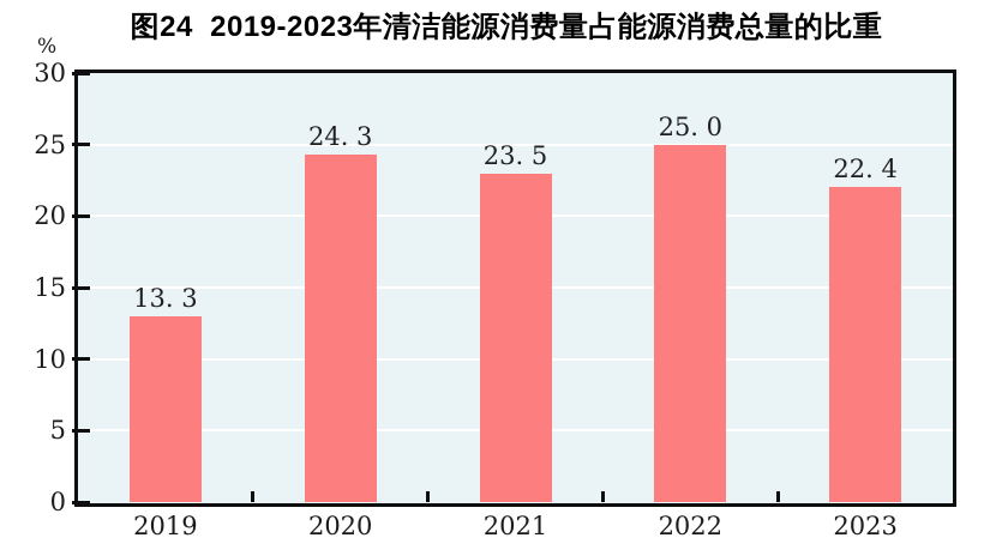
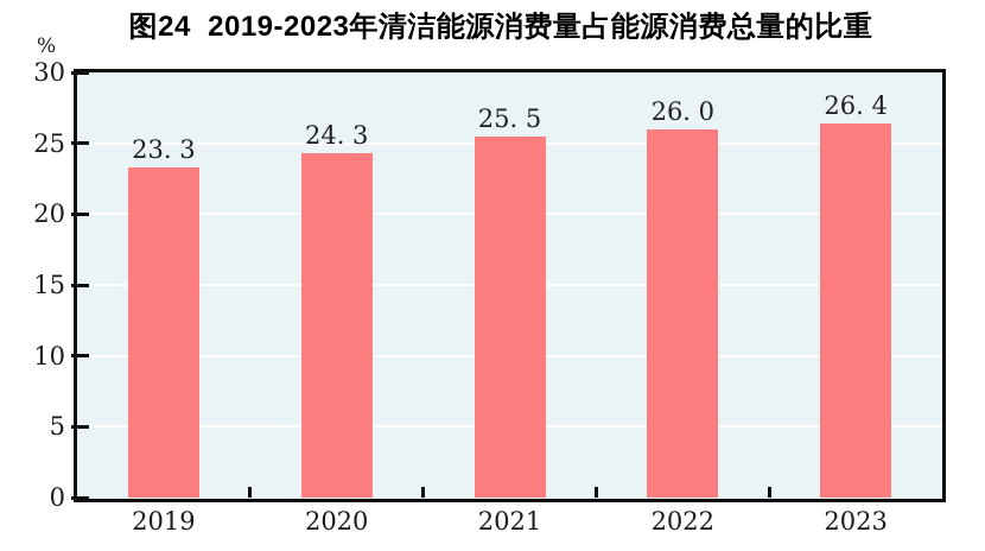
2019: 13 -> 23
2021: 23 -> 25
2022: 25 -> 26
2023: 22 -> 26
